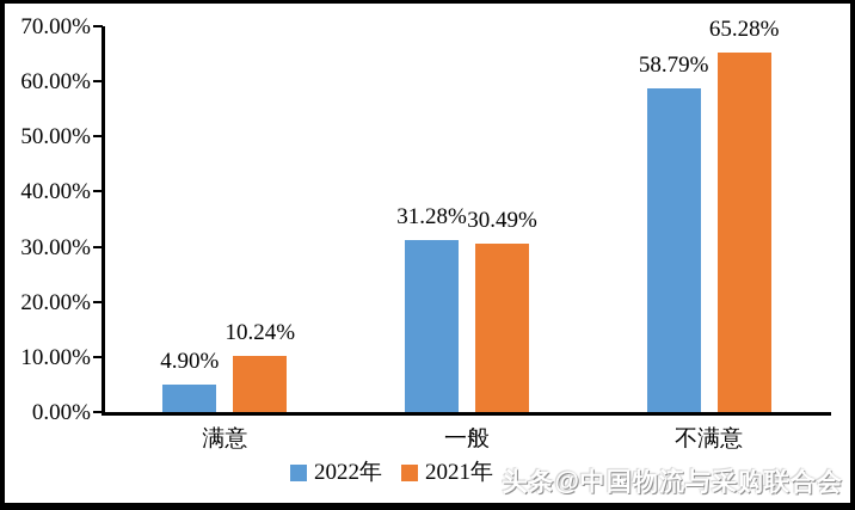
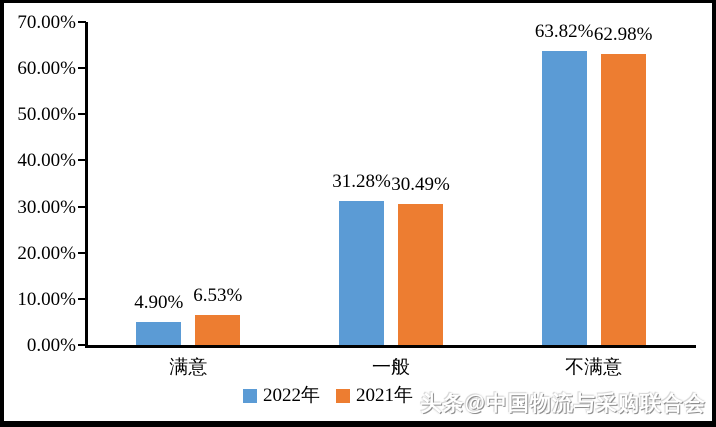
2021年/满意: 10.24% -> 6.53%
2022年/不满意: 58.79% -> 63.82%
2021年/不满意: 65.28% -> 62.98%
